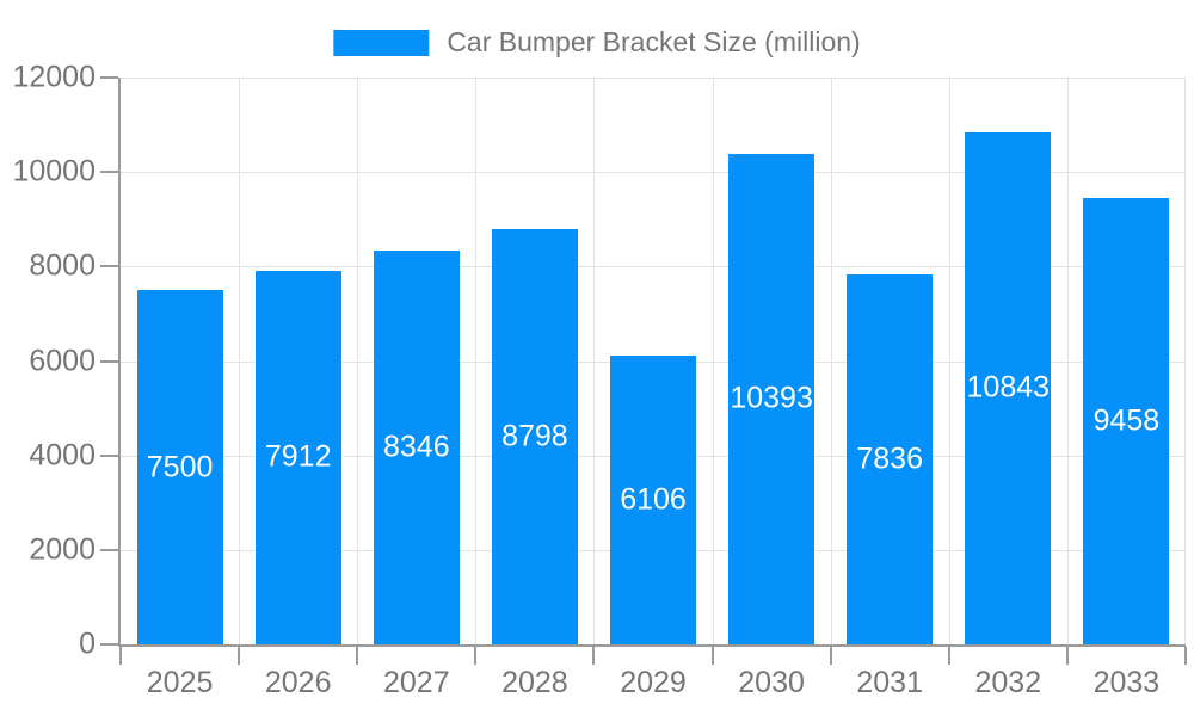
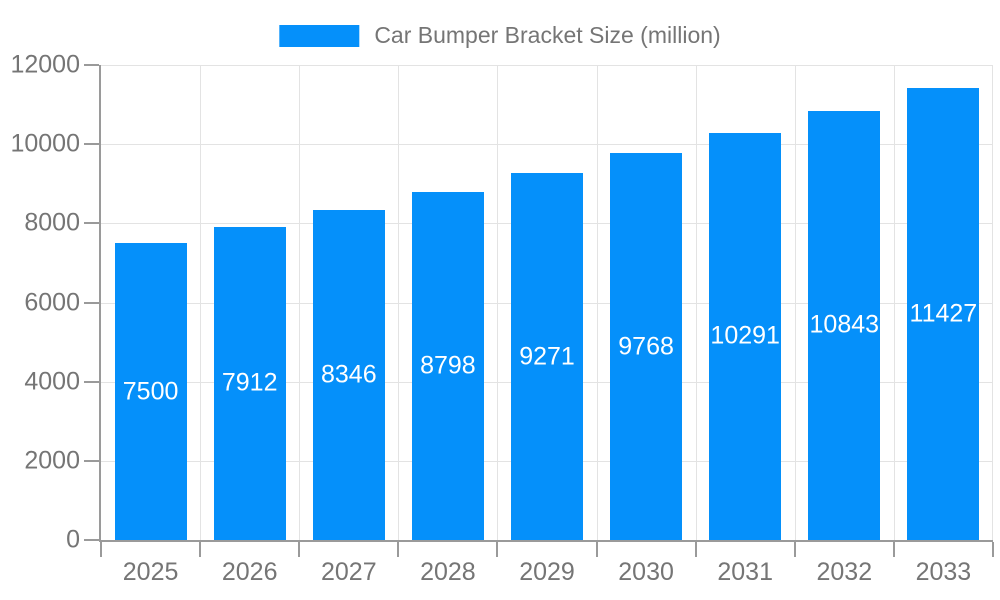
2029: 6106 -> 9271
2030: 10393 -> 9768
2031: 7836 -> 10291
2033: 9458 -> 11427
